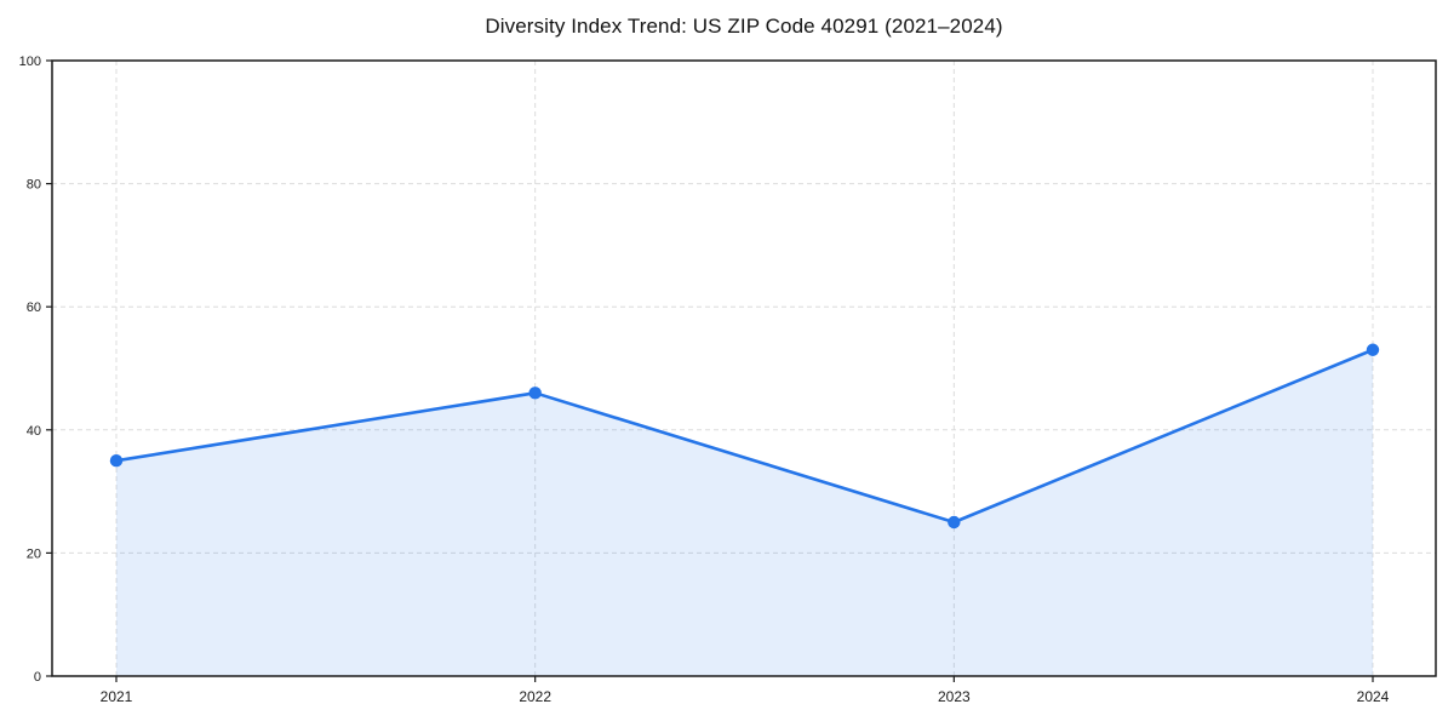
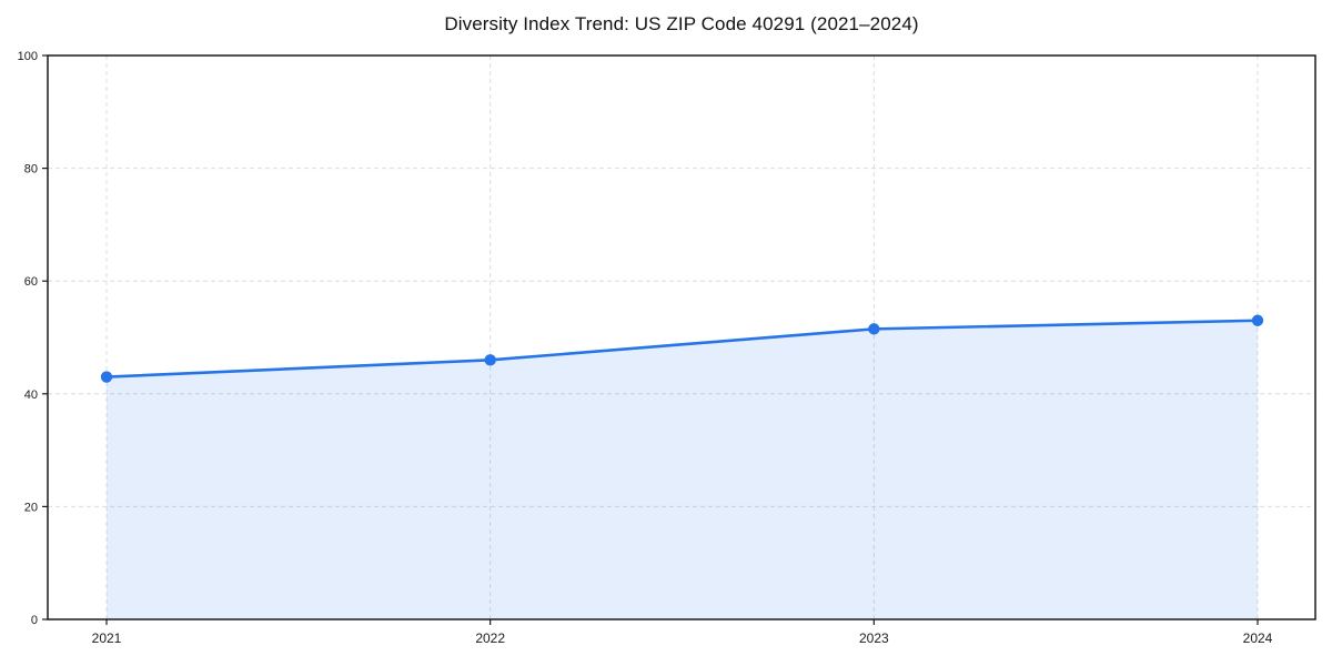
2021: 35 -> 43
2023: 25 -> 52
